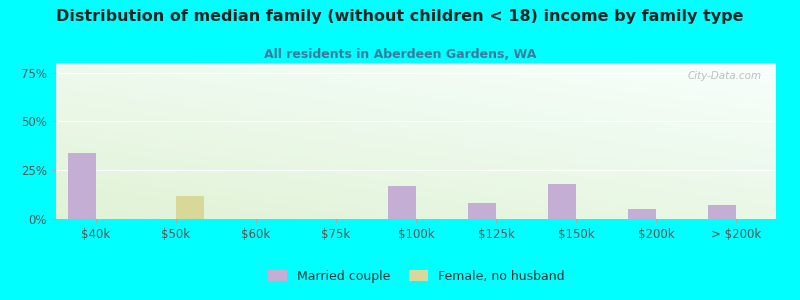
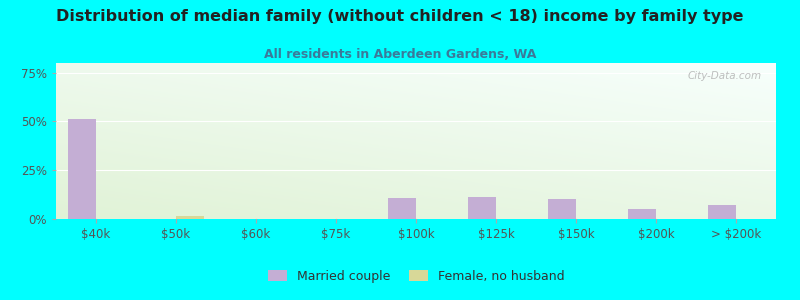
Married couple/$40k: 34% -> 52%
Female, no husband/$50k: 12% -> 2%
Married couple/$100k: 17% -> 11%
Married couple/$125k: 8% -> 12%
Married couple/$150k: 18% -> 10%
